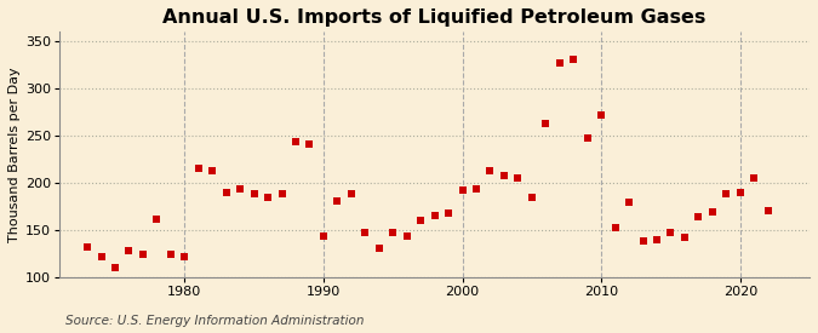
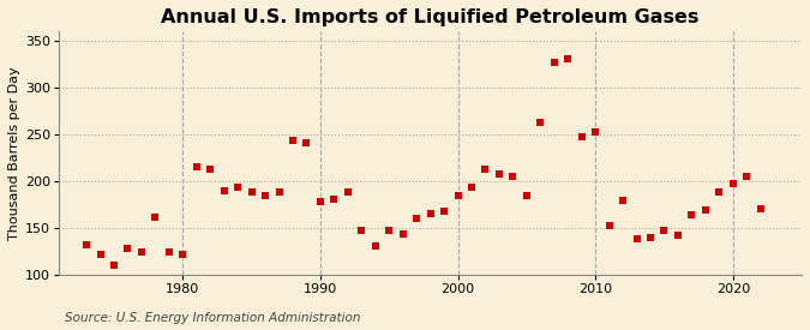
1990: 144 -> 178
2000: 192 -> 184
2010: 272 -> 252
2020: 190 -> 198
